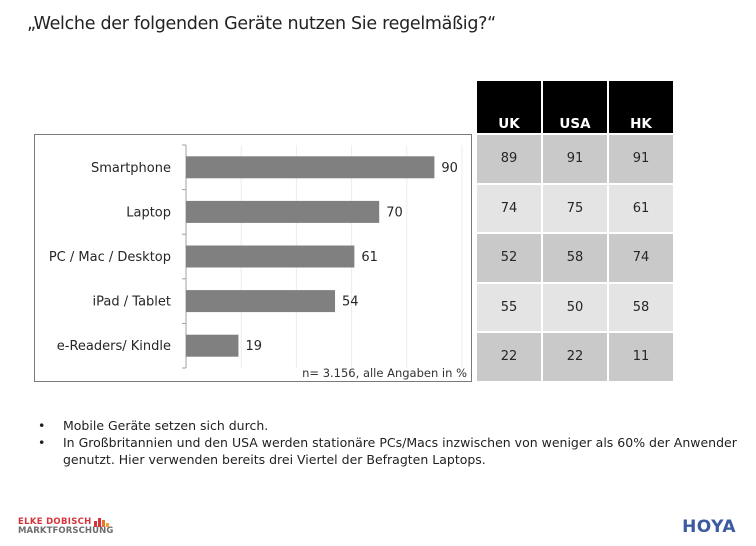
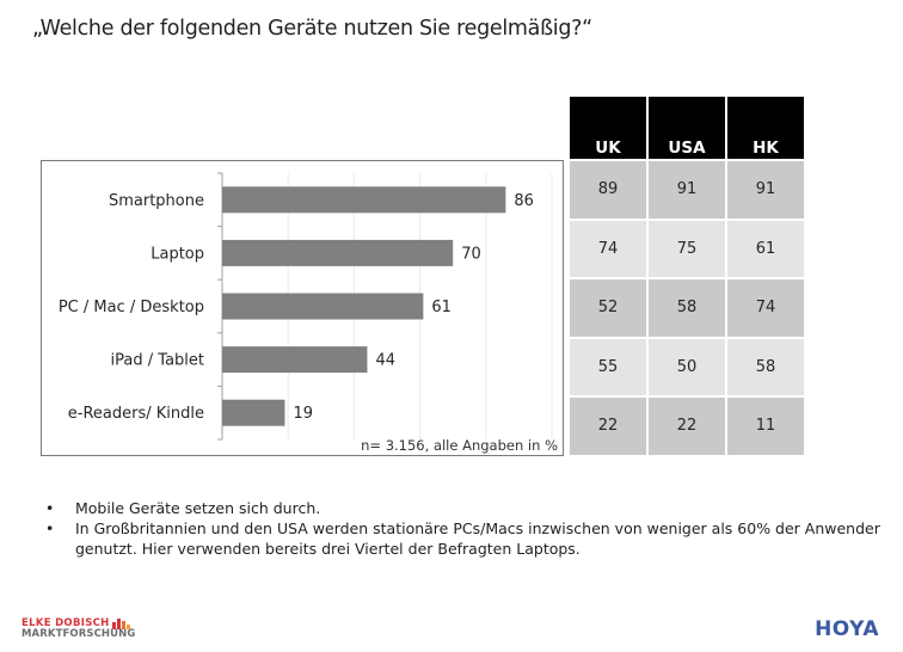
Smartphone: 90 -> 86
iPad / Tablet: 54 -> 44
